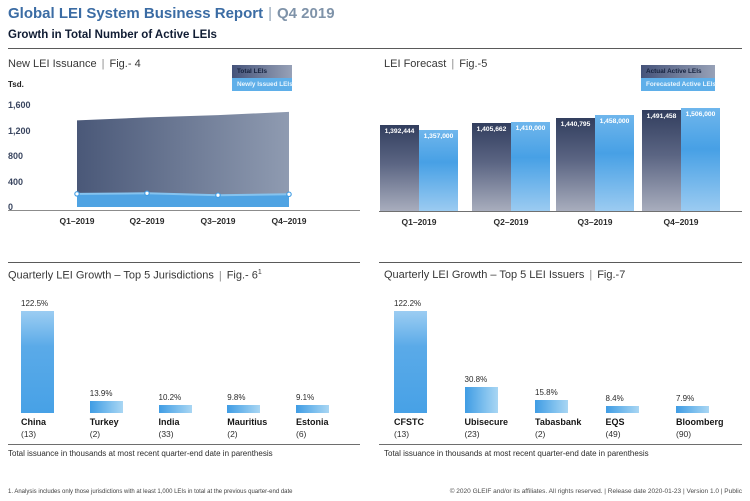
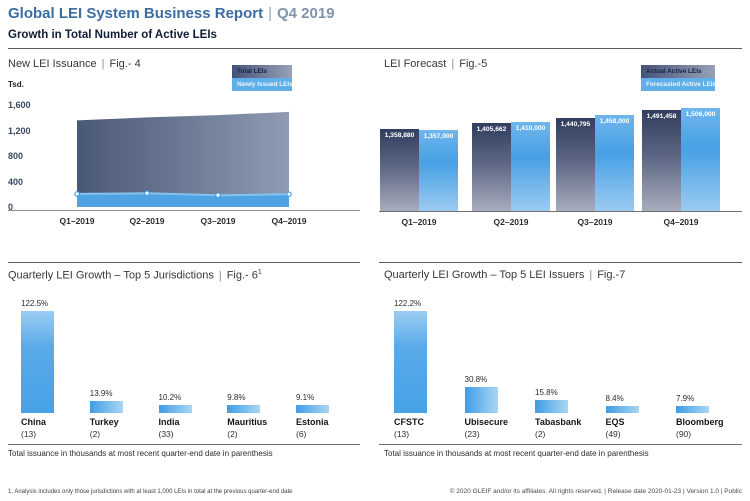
LEI Forecast/Actual Active LEIs/Q1–2019: 1,392,444 -> 1,358,880
